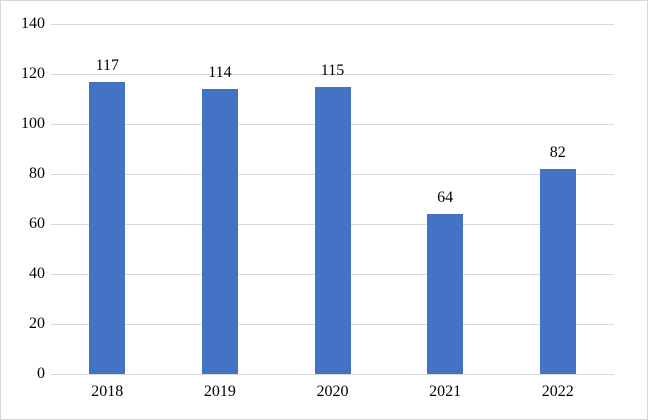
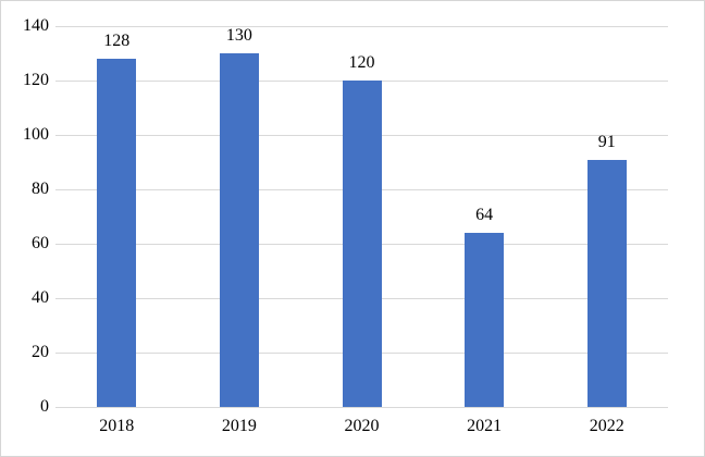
2018: 117 -> 128
2019: 114 -> 130
2020: 115 -> 120
2022: 82 -> 91
